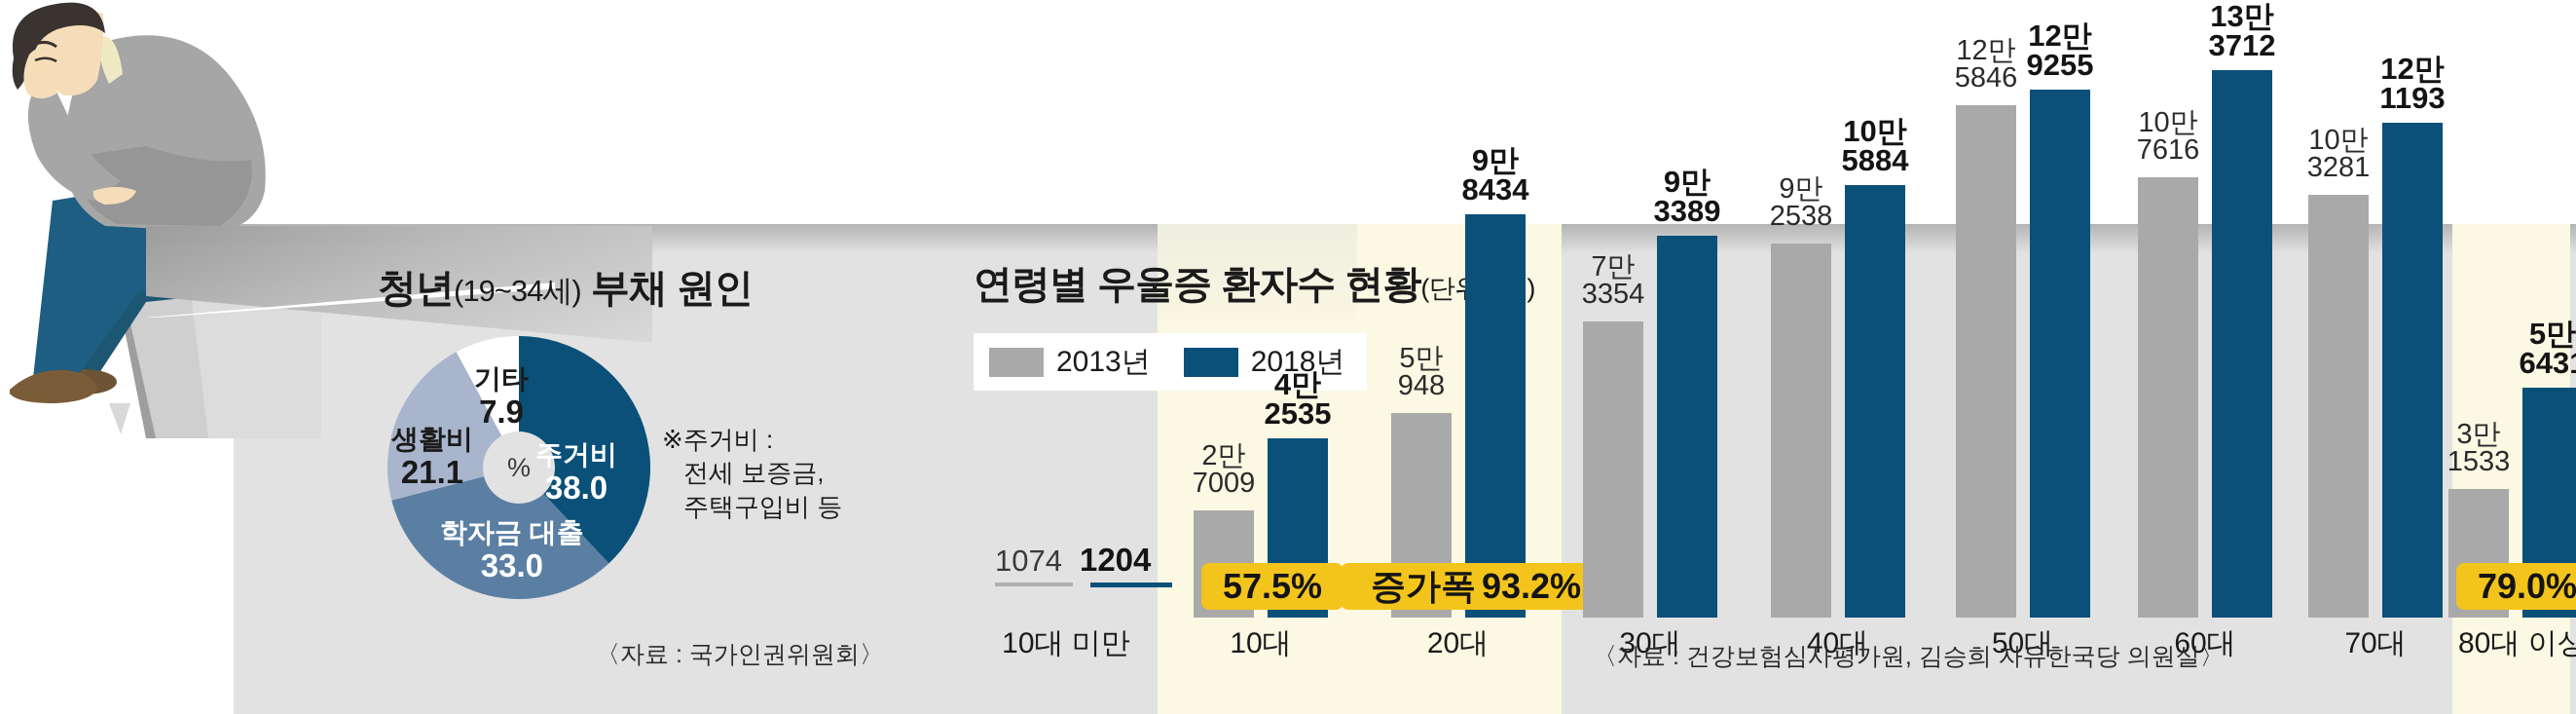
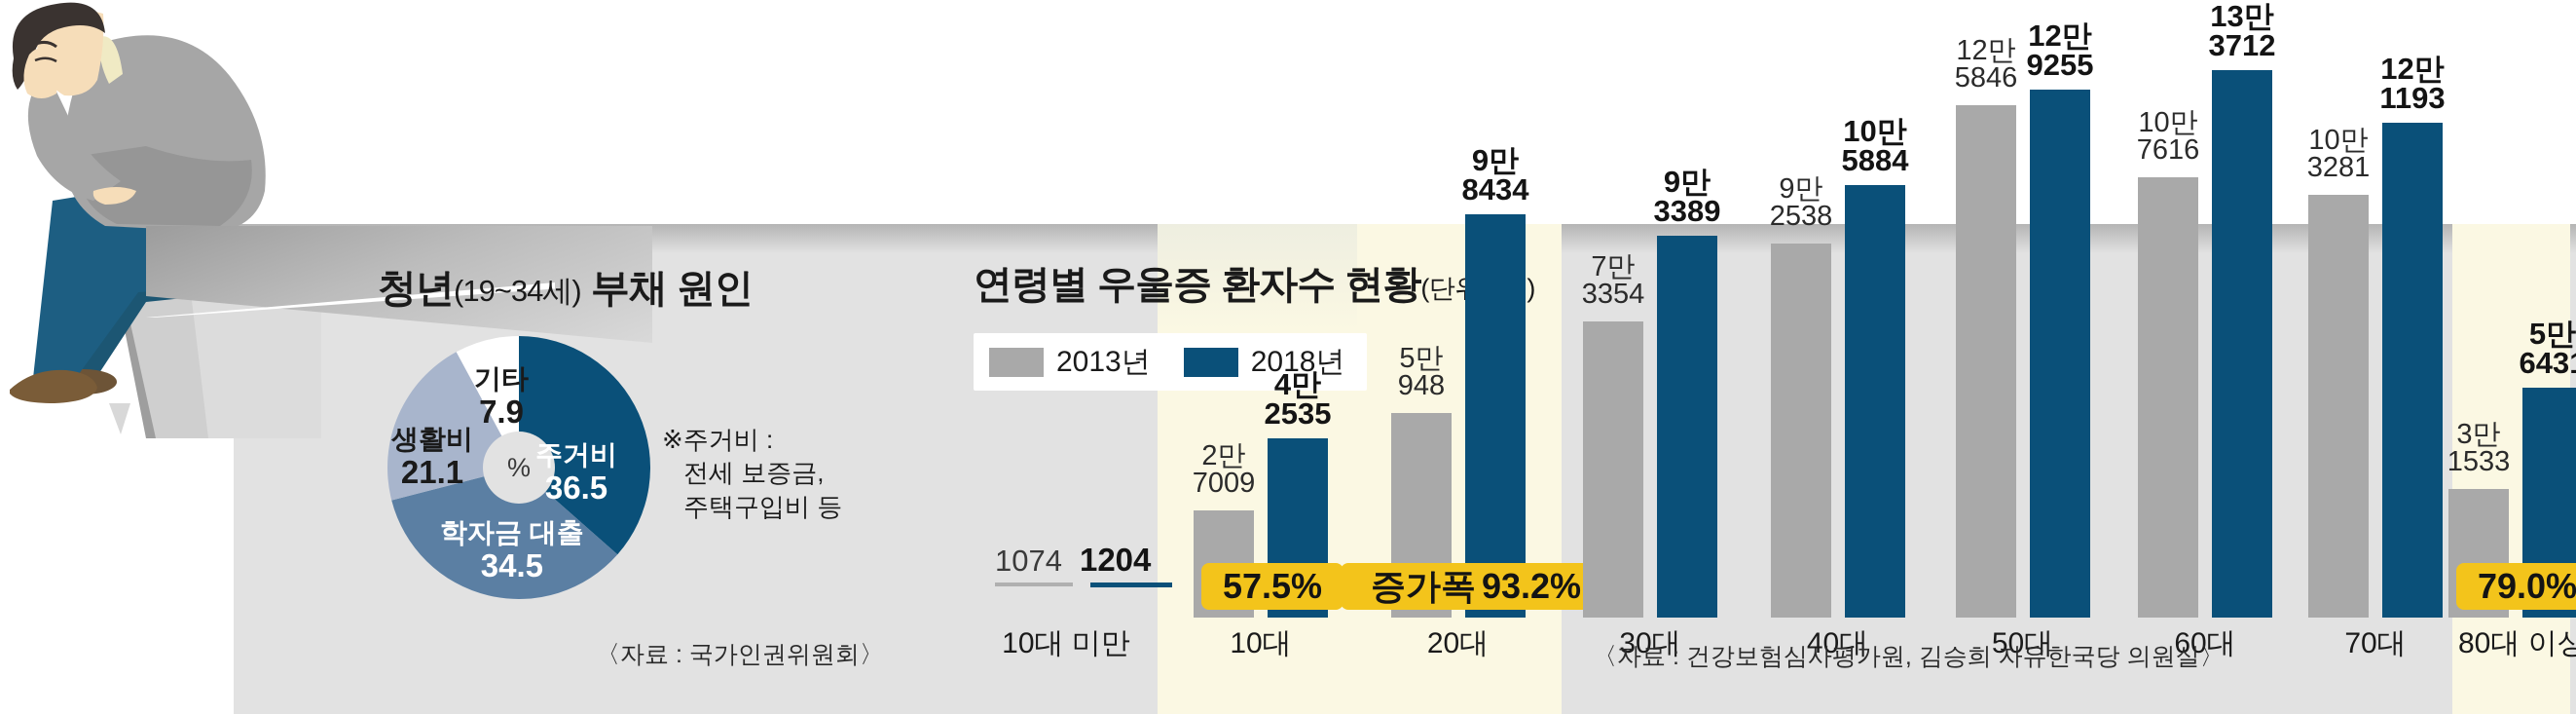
청년(19~34세) 부채 원인/주거비: 38.0 -> 36.5
청년(19~34세) 부채 원인/학자금 대출: 33.0 -> 34.5
